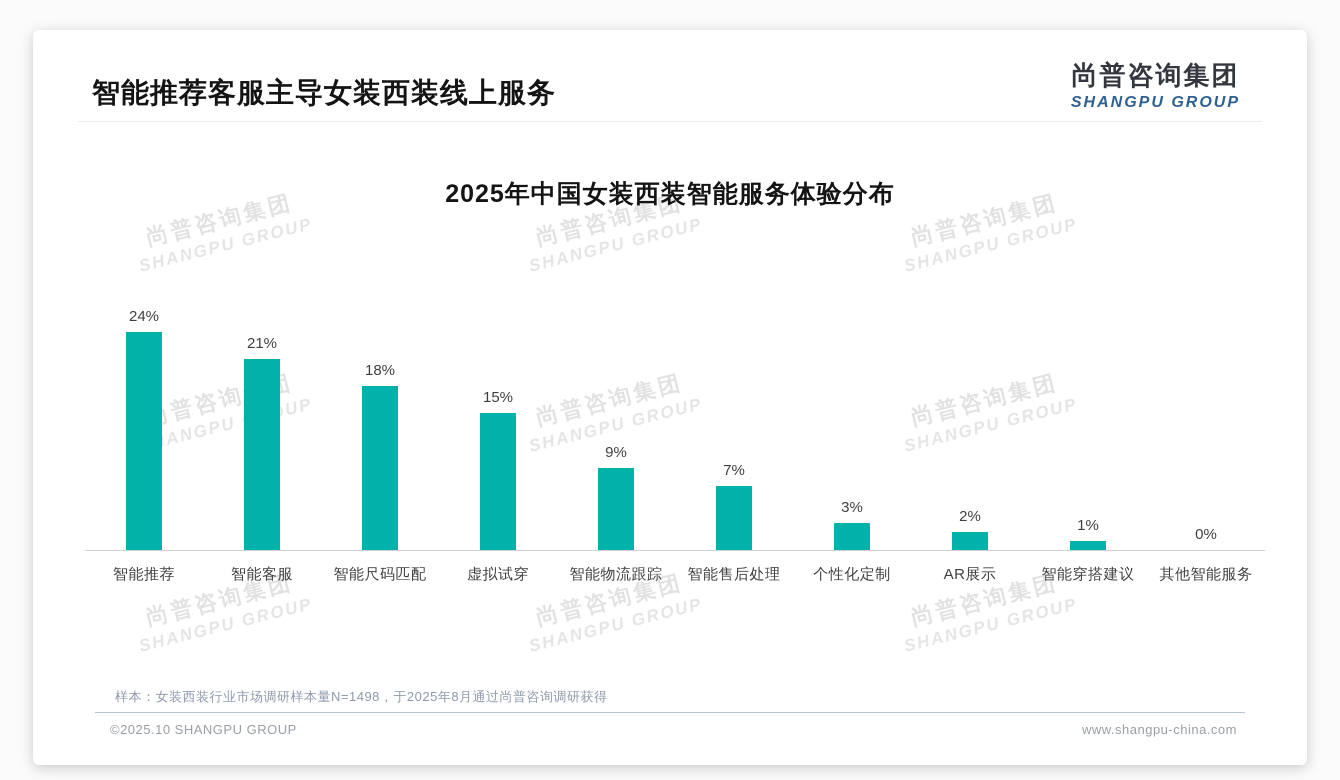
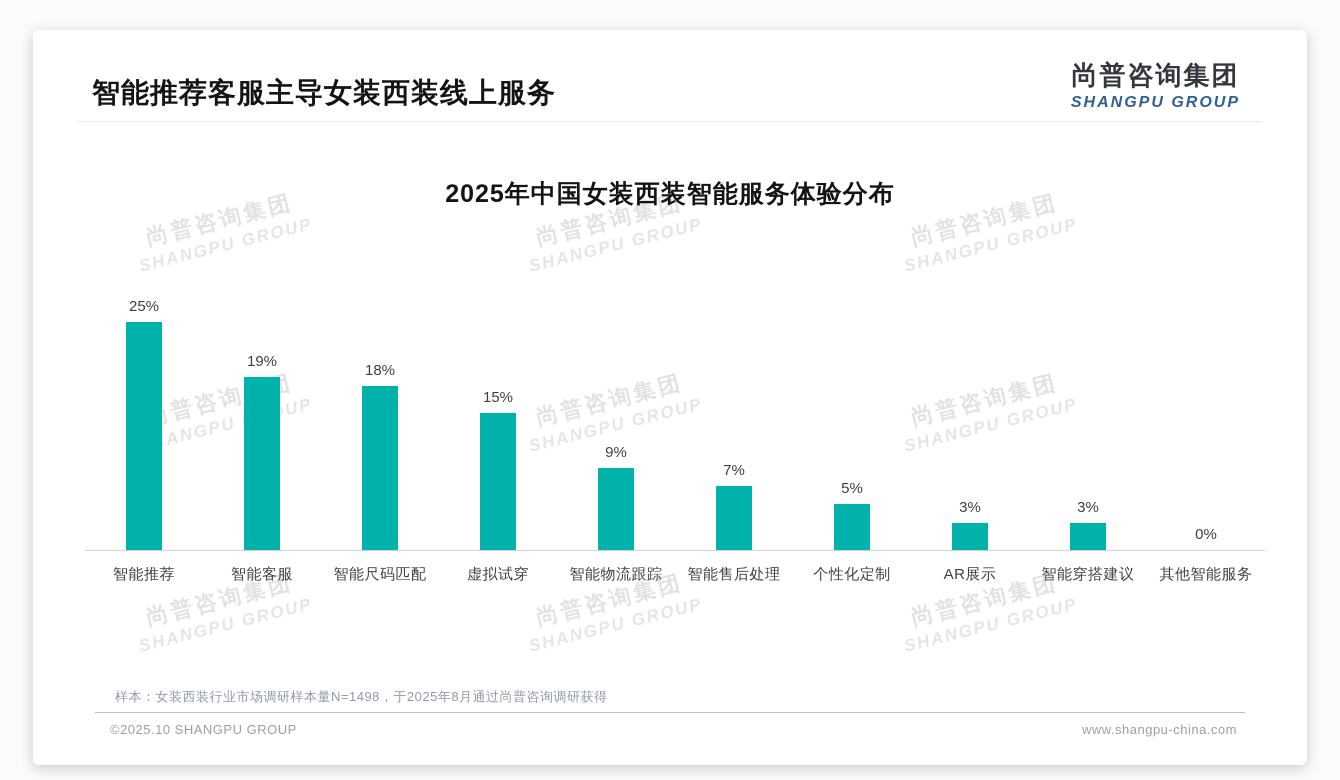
智能推荐: 24% -> 25%
智能客服: 21% -> 19%
个性化定制: 3% -> 5%
AR展示: 2% -> 3%
智能穿搭建议: 1% -> 3%
